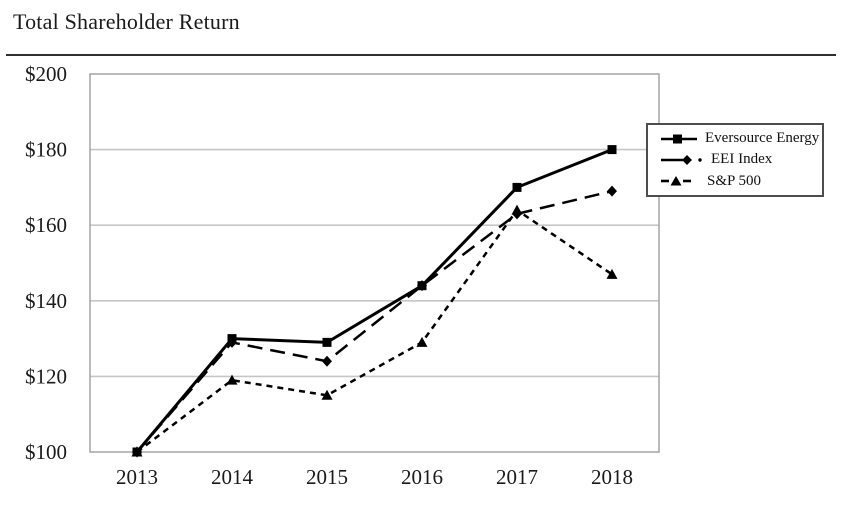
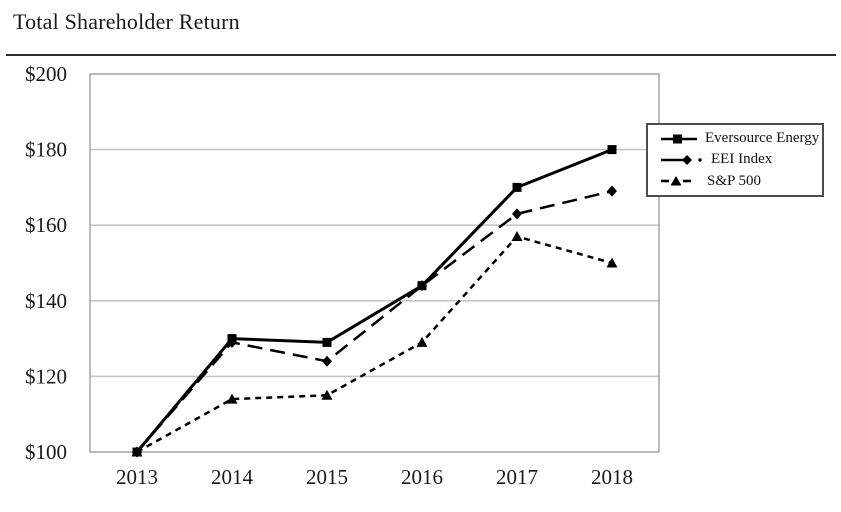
S&P 500/2014: $119 -> $114
S&P 500/2017: $164 -> $157
S&P 500/2018: $147 -> $150
